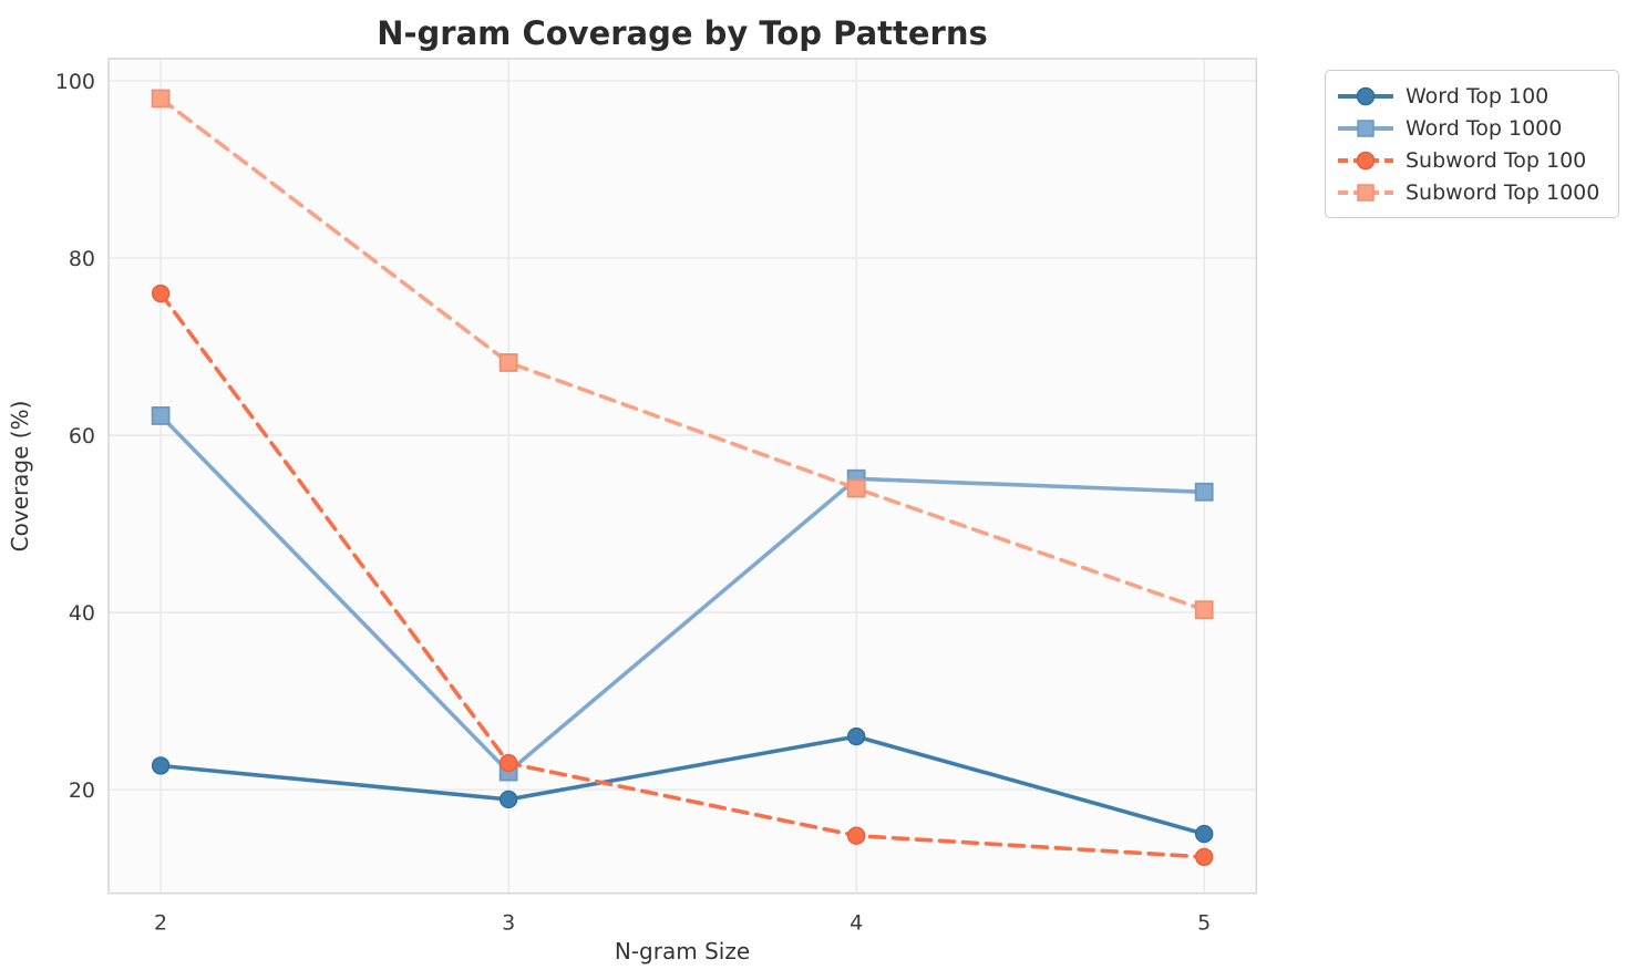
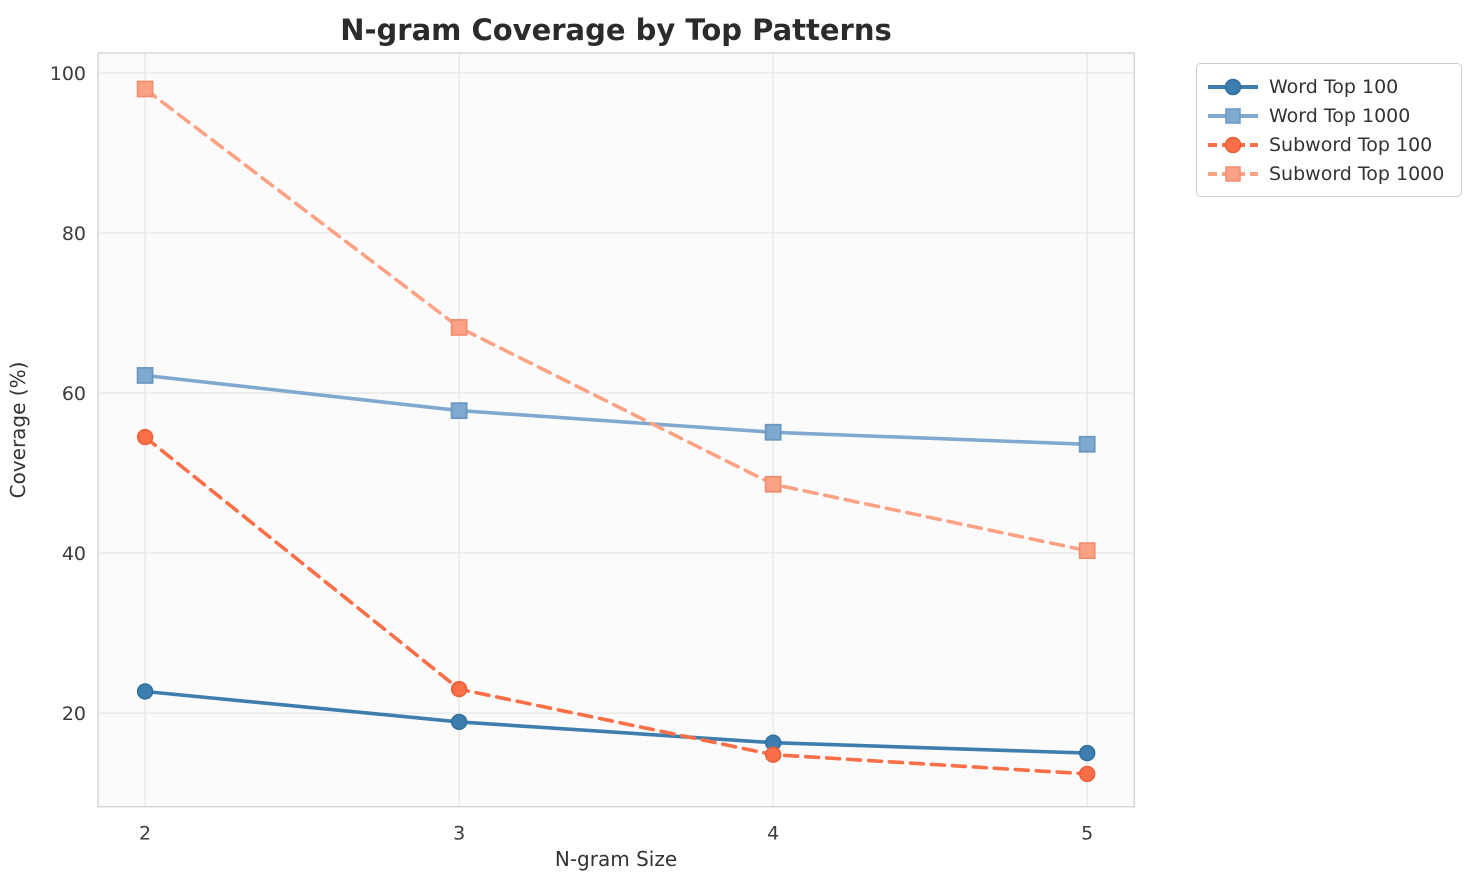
Subword Top 100/2: 76 -> 54
Word Top 1000/3: 22 -> 58
Word Top 100/4: 26 -> 16
Subword Top 1000/4: 54 -> 49
